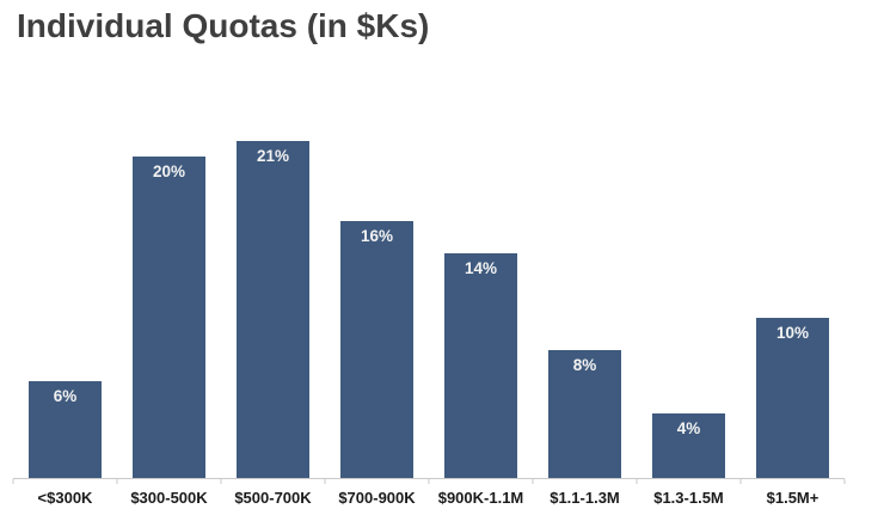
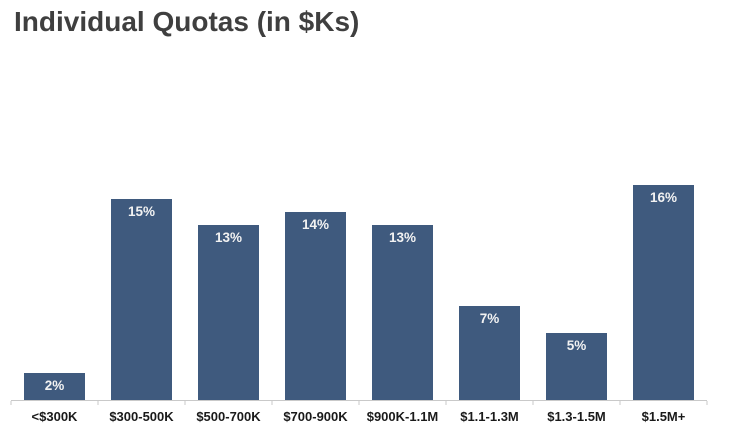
<$300K: 6% -> 2%
$300-500K: 20% -> 15%
$500-700K: 21% -> 13%
$700-900K: 16% -> 14%
$900K-1.1M: 14% -> 13%
$1.1-1.3M: 8% -> 7%
$1.3-1.5M: 4% -> 5%
$1.5M+: 10% -> 16%
